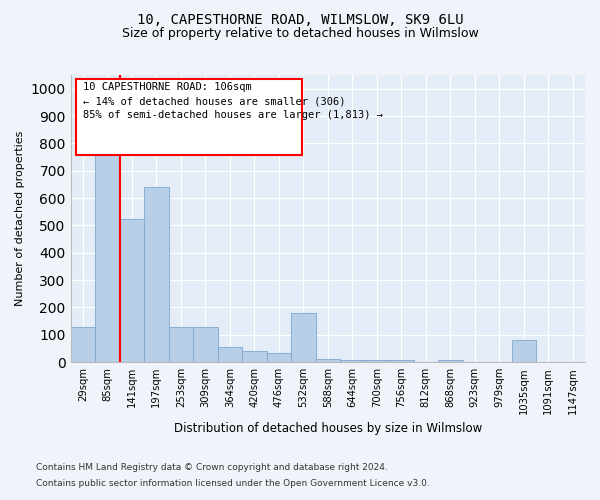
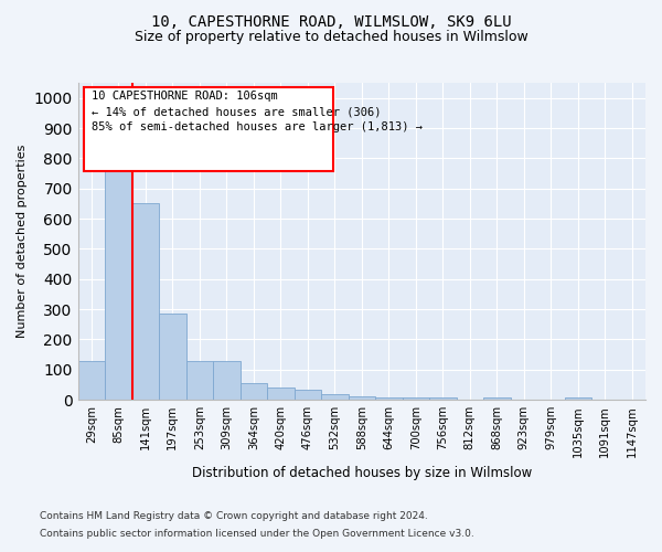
141sqm: 525 -> 650
197sqm: 640 -> 285
532sqm: 180 -> 20
1035sqm: 80 -> 8
